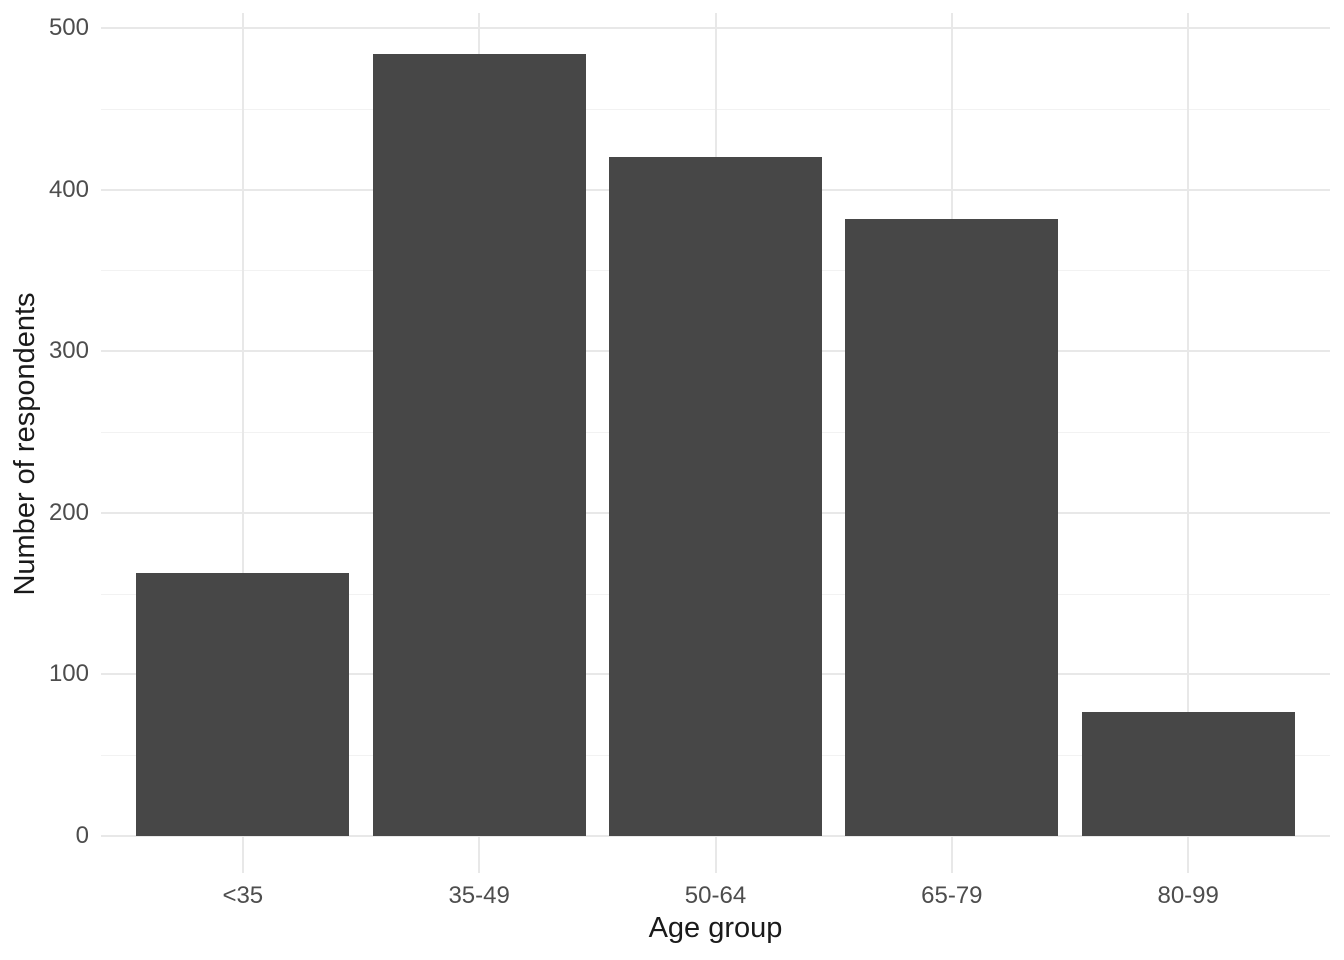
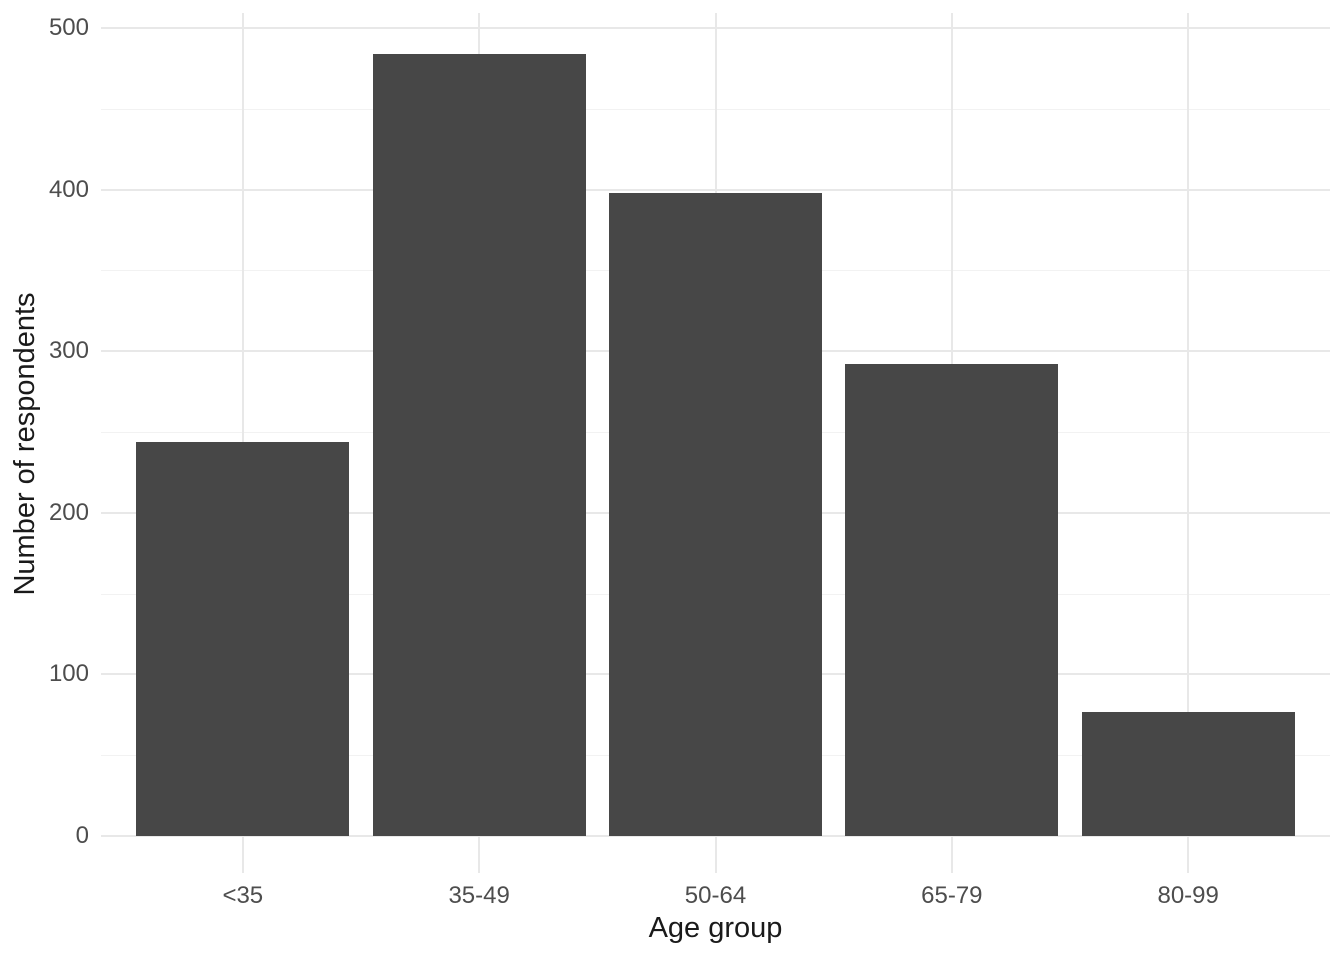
<35: 163 -> 244
50-64: 420 -> 398
65-79: 382 -> 292
